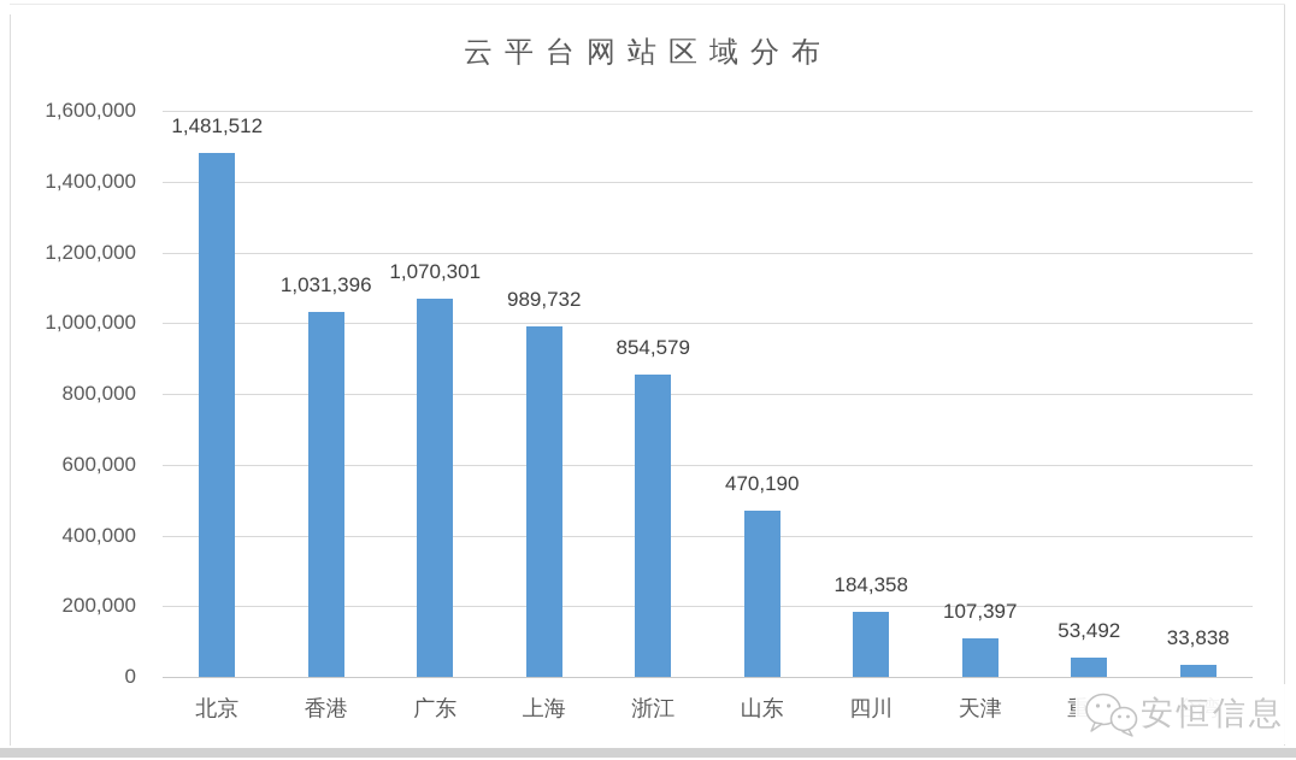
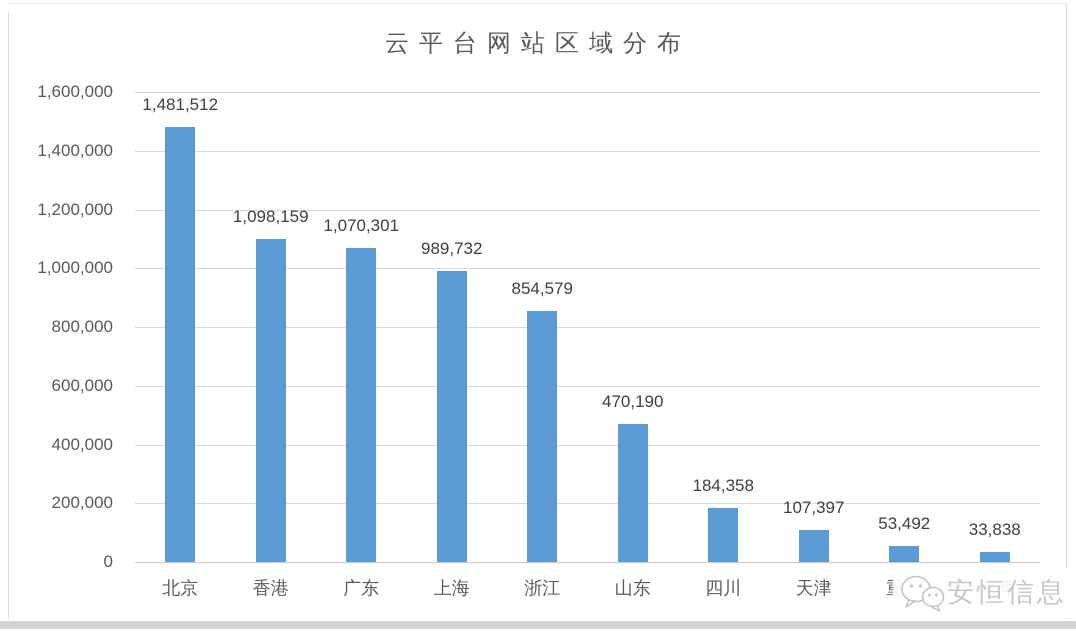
香港: 1,031,396 -> 1,098,159
